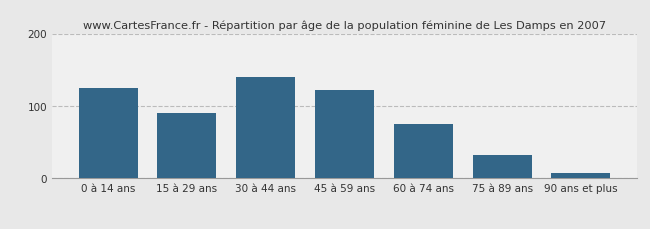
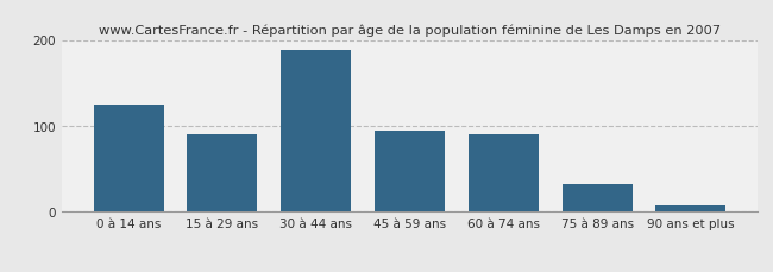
30 à 44 ans: 140 -> 188
45 à 59 ans: 122 -> 94
60 à 74 ans: 75 -> 90
